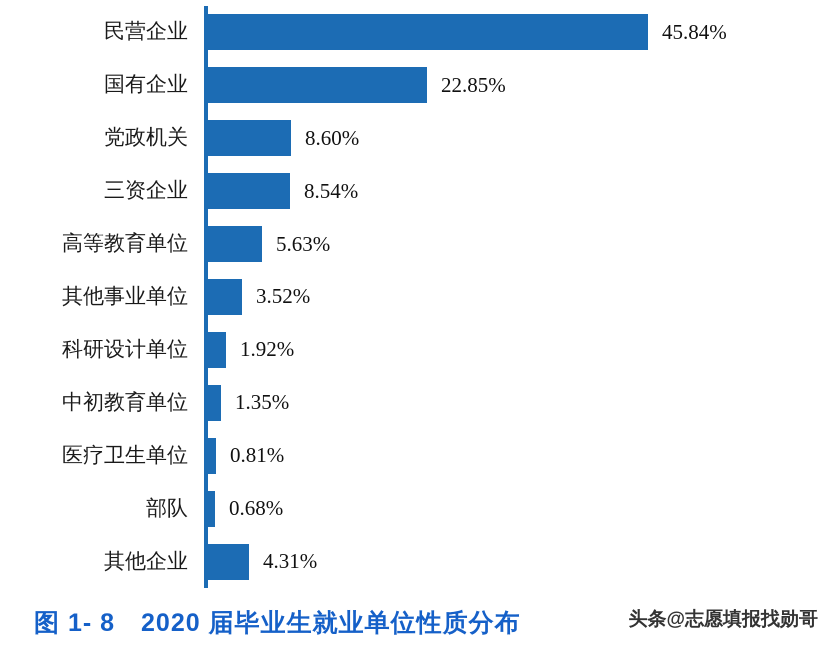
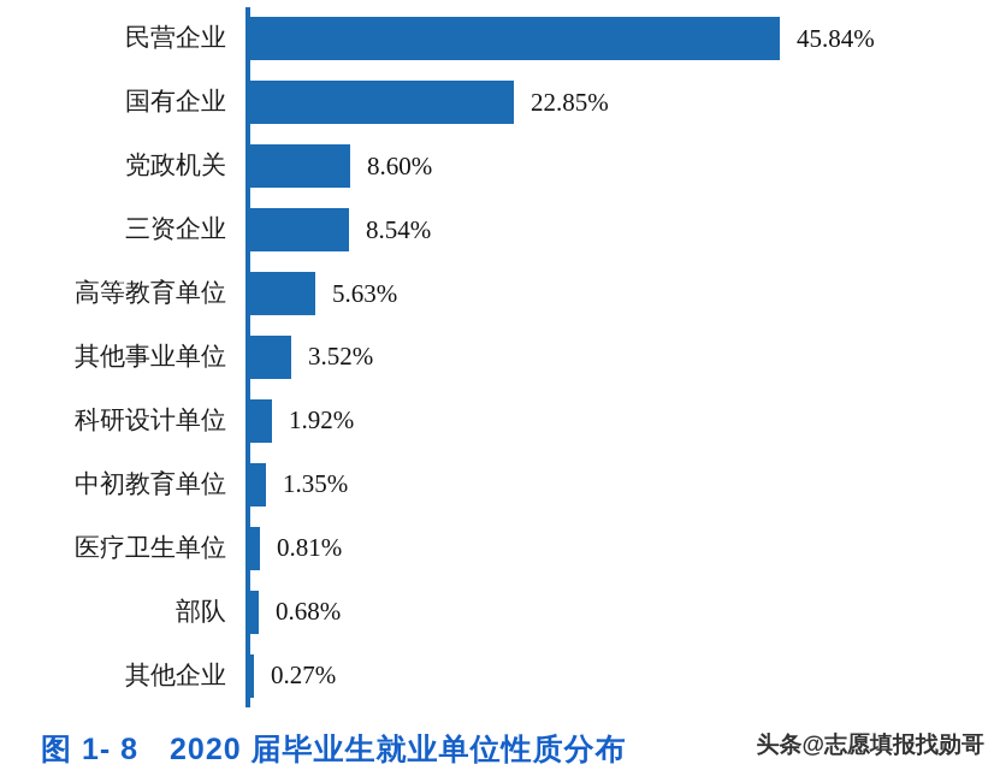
其他企业: 4.31% -> 0.27%
